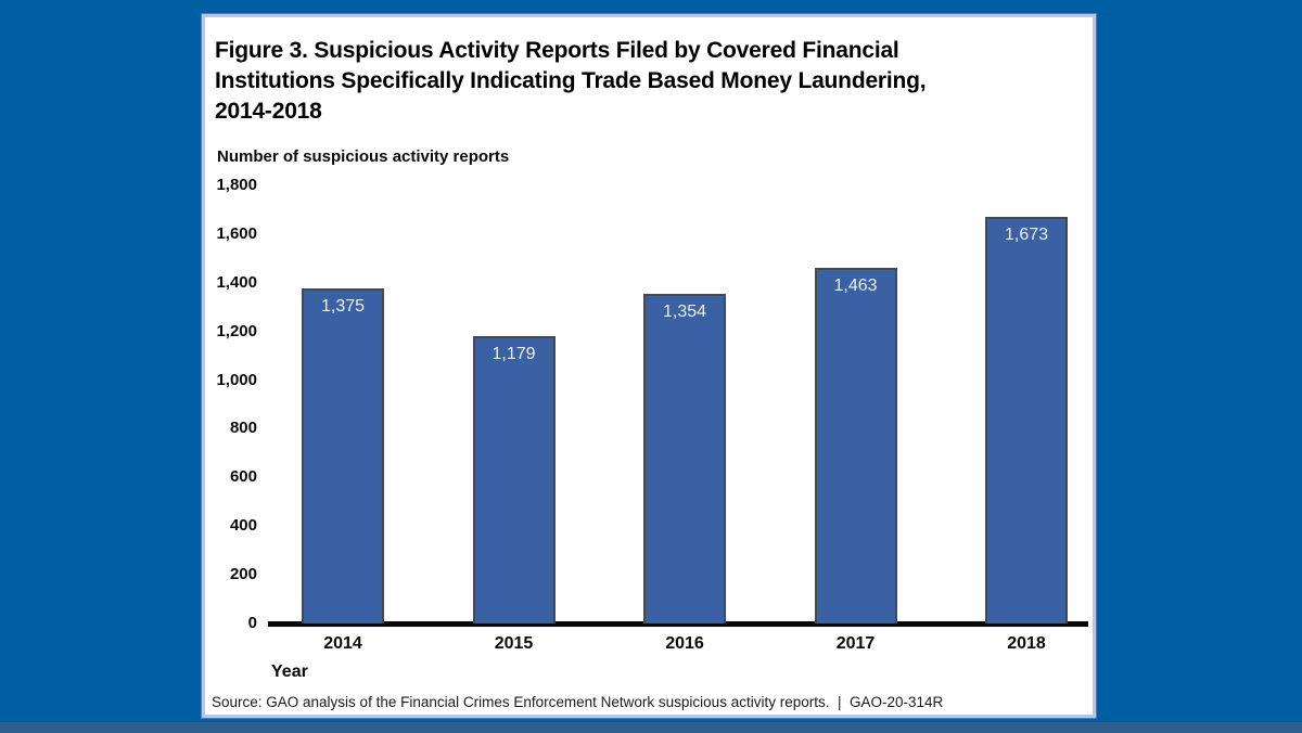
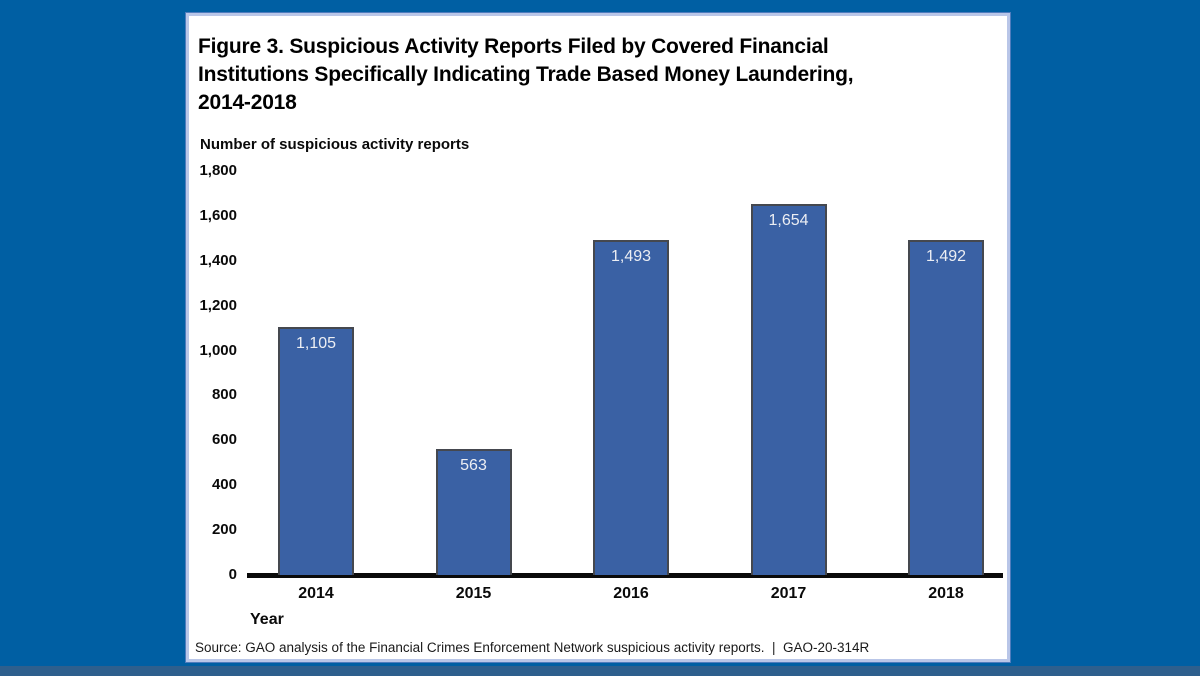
2014: 1,375 -> 1,105
2015: 1,179 -> 563
2016: 1,354 -> 1,493
2017: 1,463 -> 1,654
2018: 1,673 -> 1,492
